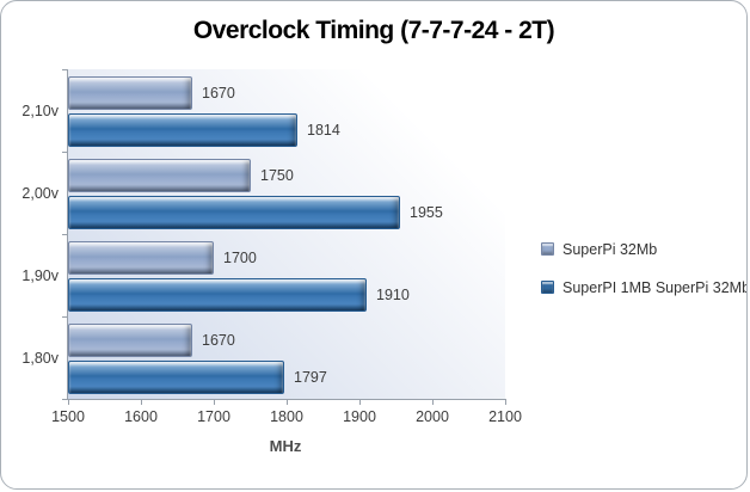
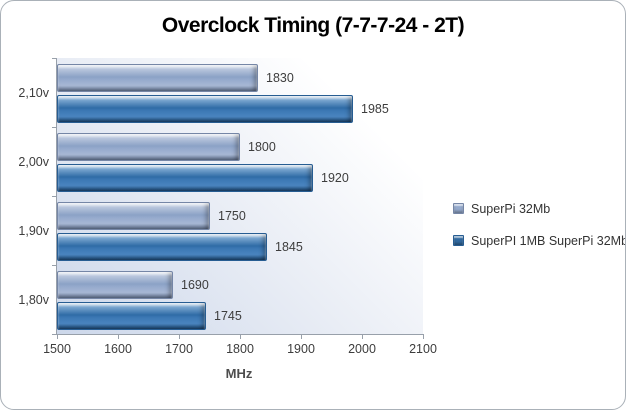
SuperPi 32Mb/2,10v: 1670 -> 1830
SuperPI 1MB SuperPi 32Mb/2,10v: 1814 -> 1985
SuperPi 32Mb/2,00v: 1750 -> 1800
SuperPI 1MB SuperPi 32Mb/2,00v: 1955 -> 1920
SuperPi 32Mb/1,90v: 1700 -> 1750
SuperPI 1MB SuperPi 32Mb/1,90v: 1910 -> 1845
SuperPi 32Mb/1,80v: 1670 -> 1690
SuperPI 1MB SuperPi 32Mb/1,80v: 1797 -> 1745
